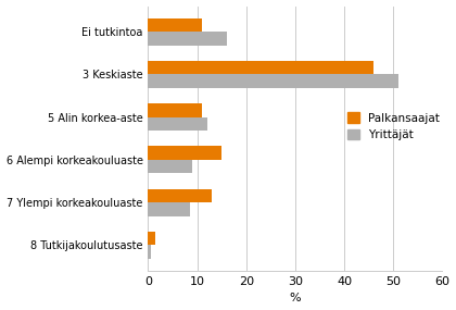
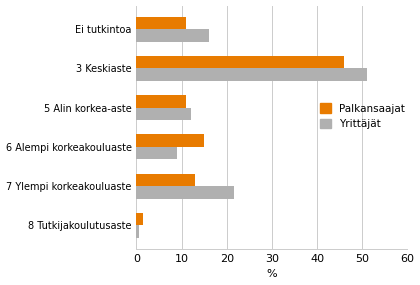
Yrittäjät/7 Ylempi korkeakouluaste: 8.5 -> 21.5
